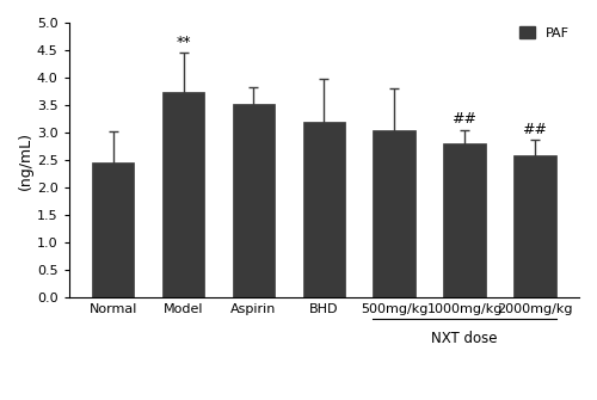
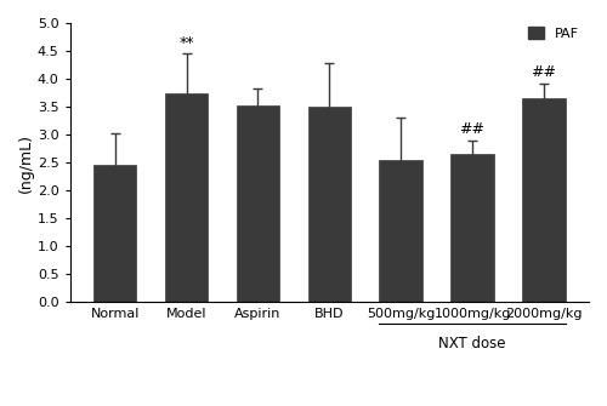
BHD: 3.20 -> 3.50
500mg/kg: 3.05 -> 2.55
1000mg/kg: 2.80 -> 2.65
2000mg/kg: 2.60 -> 3.65
